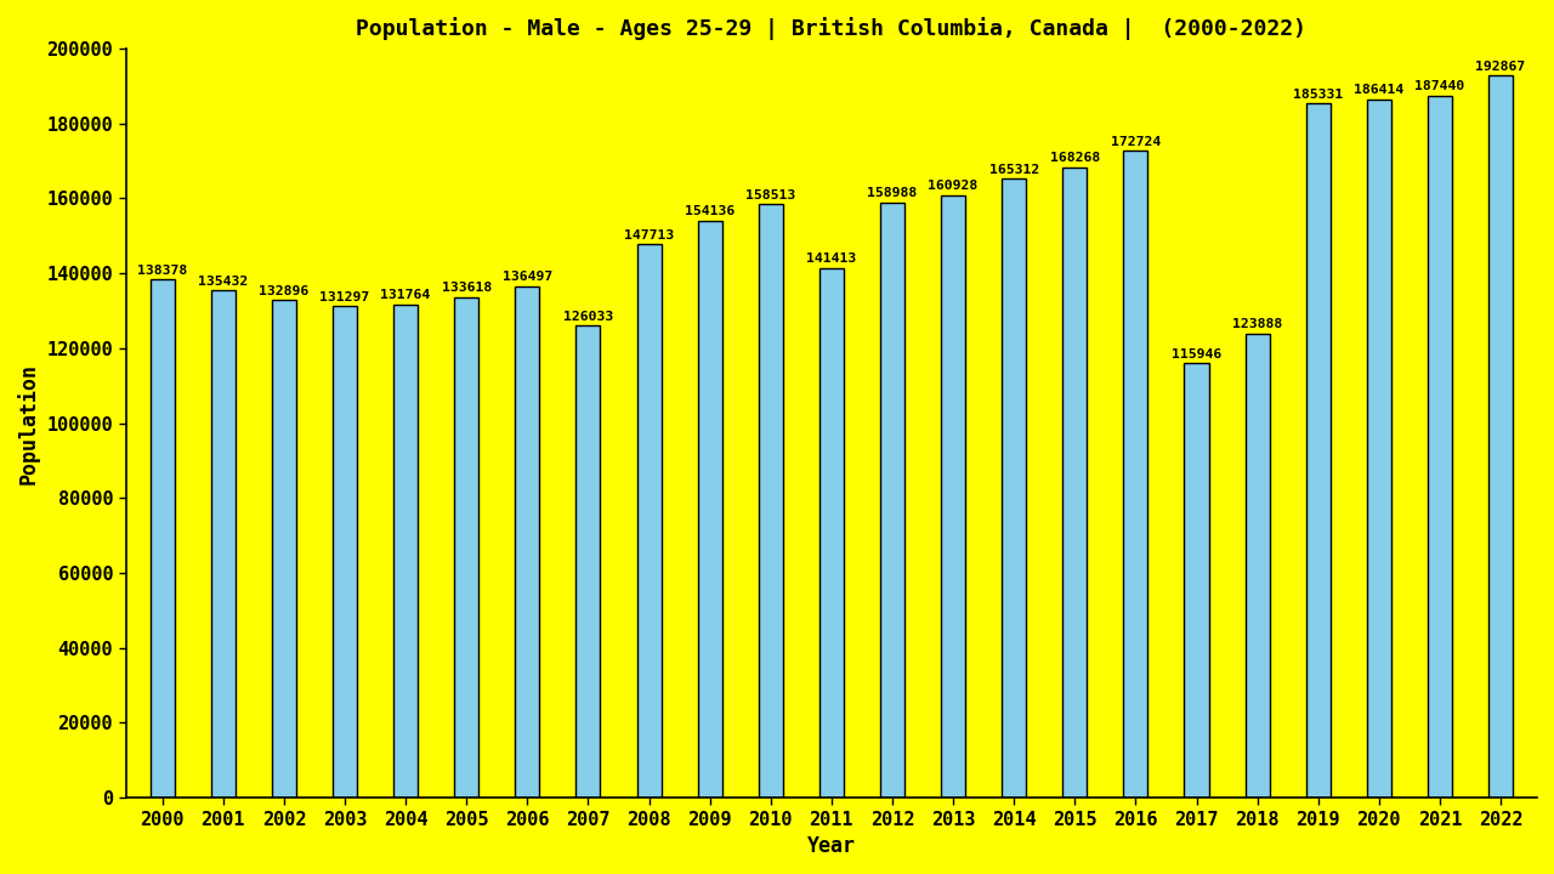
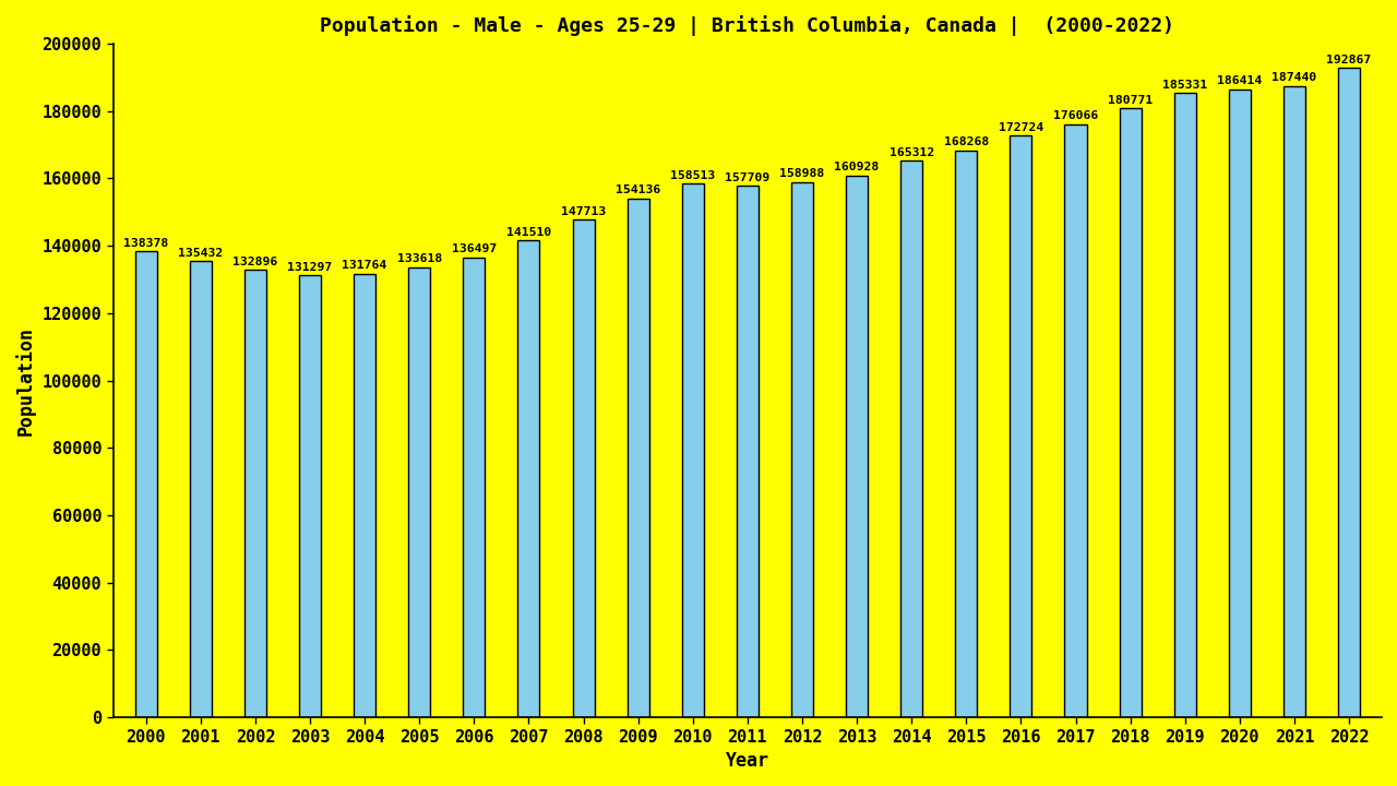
2007: 126033 -> 141510
2011: 141413 -> 157709
2017: 115946 -> 176066
2018: 123888 -> 180771
